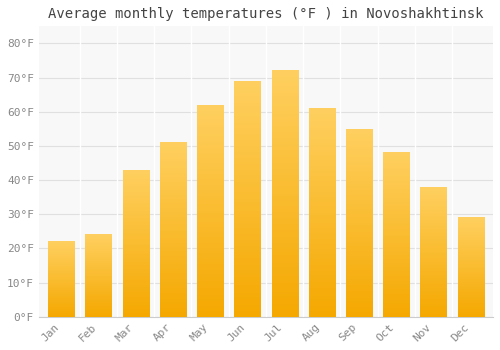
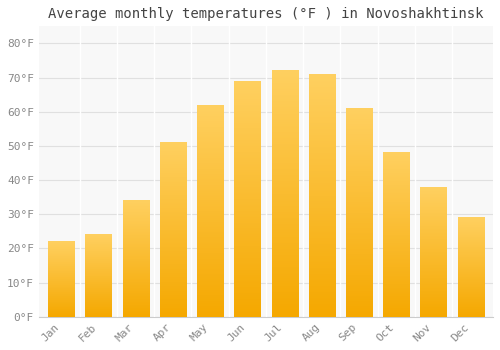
Mar: 43°F -> 34°F
Aug: 61°F -> 71°F
Sep: 55°F -> 61°F
